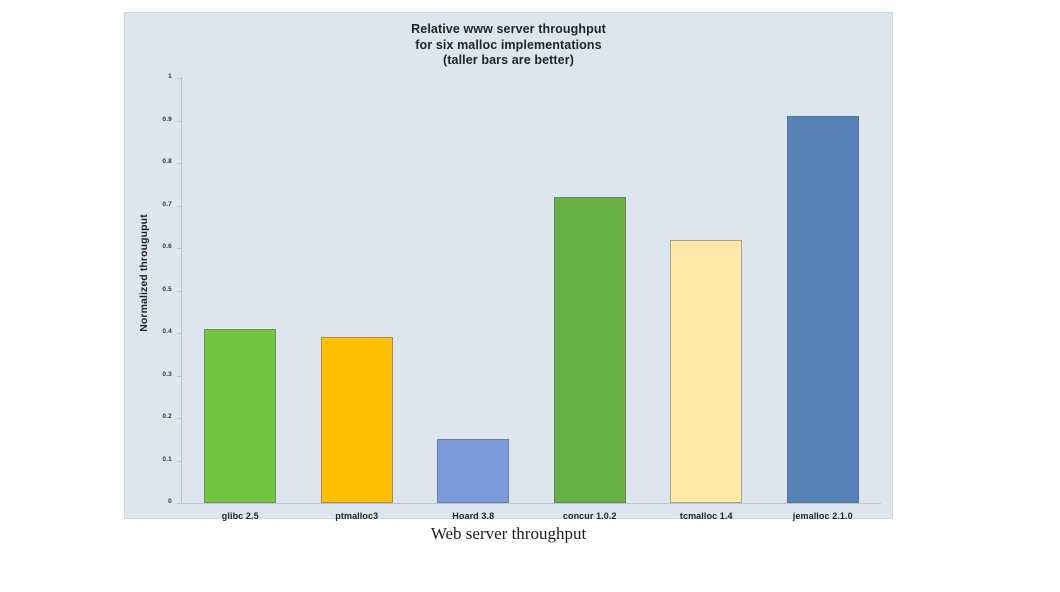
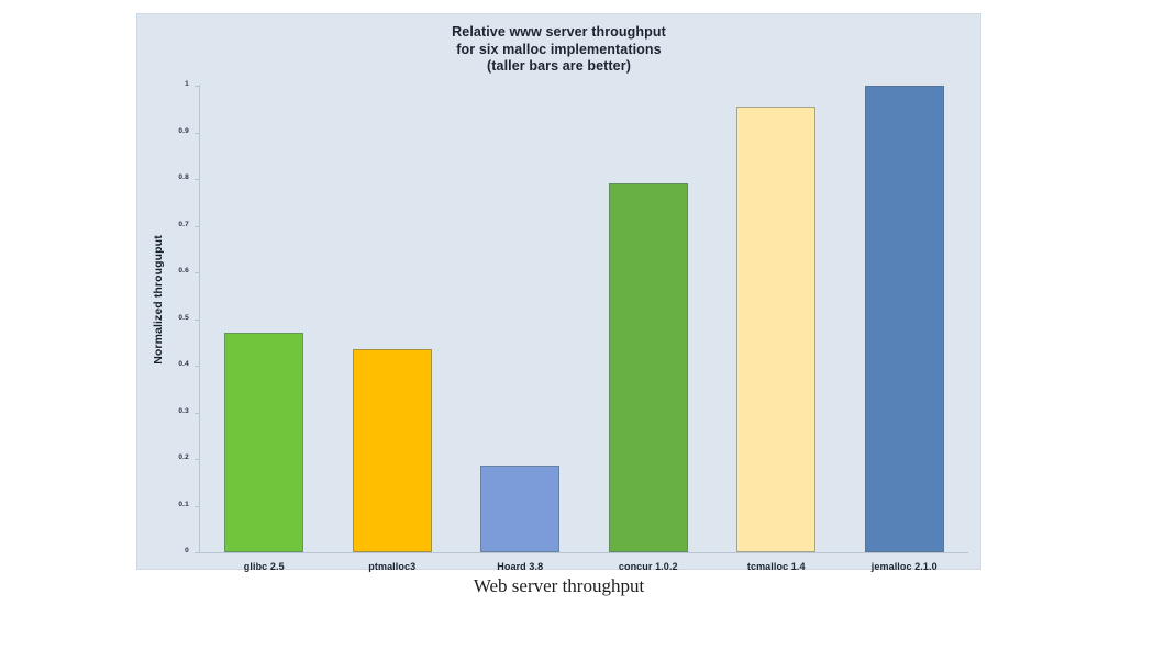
glibc 2.5: 0.41 -> 0.47
ptmalloc3: 0.39 -> 0.43
Hoard 3.8: 0.15 -> 0.18
concur 1.0.2: 0.72 -> 0.79
tcmalloc 1.4: 0.62 -> 0.95
jemalloc 2.1.0: 0.91 -> 1.00
